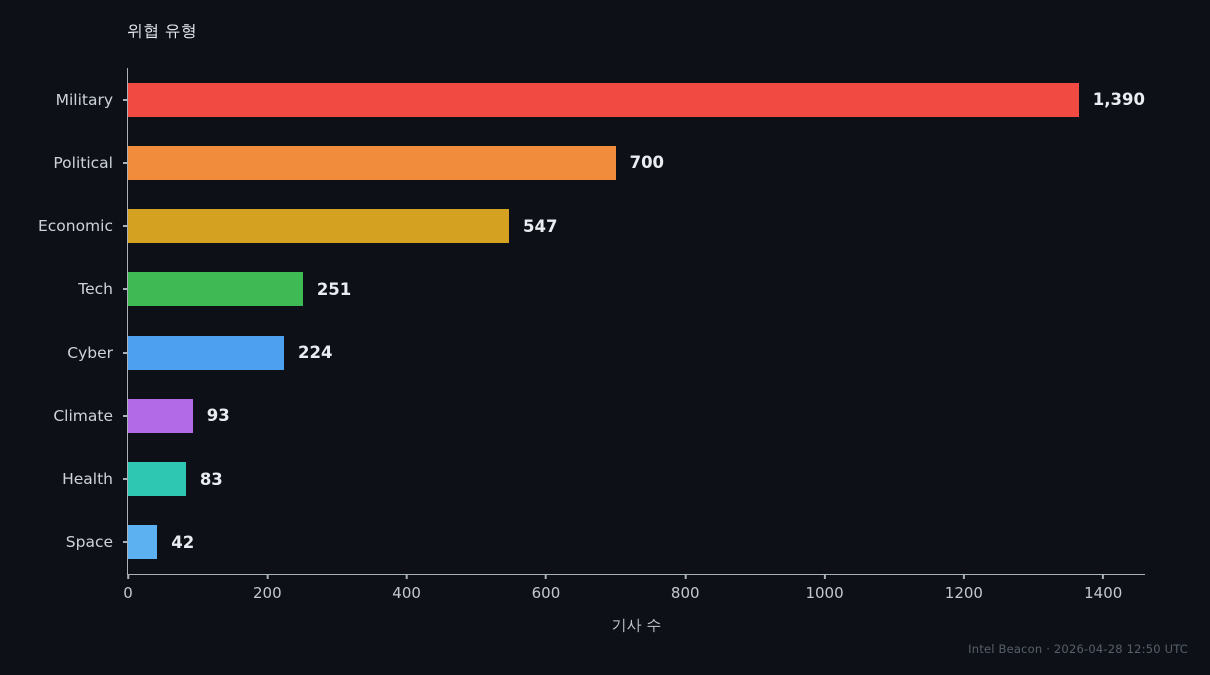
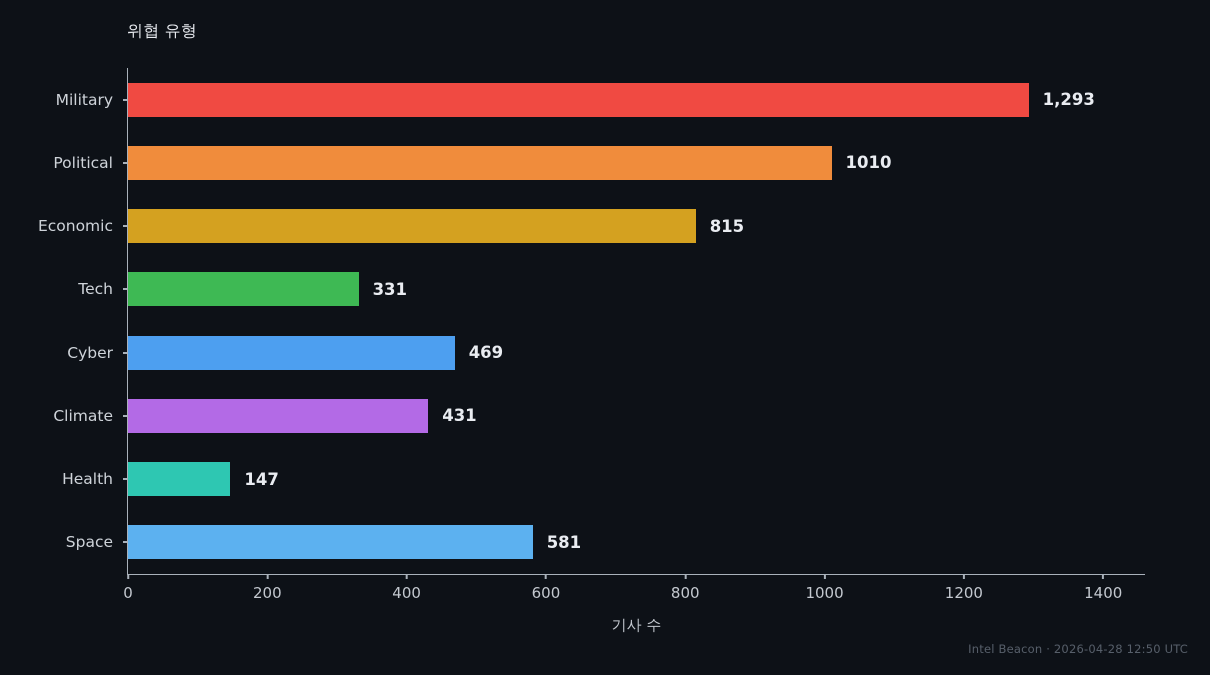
Military: 1,390 -> 1,293
Political: 700 -> 1010
Economic: 547 -> 815
Tech: 251 -> 331
Cyber: 224 -> 469
Climate: 93 -> 431
Health: 83 -> 147
Space: 42 -> 581
